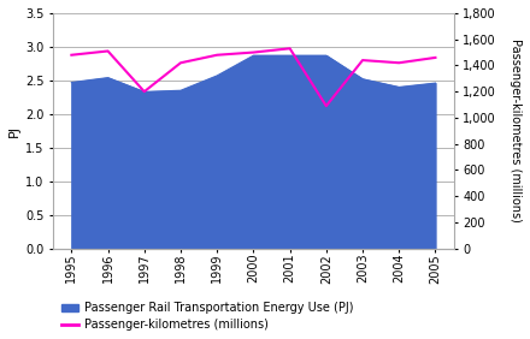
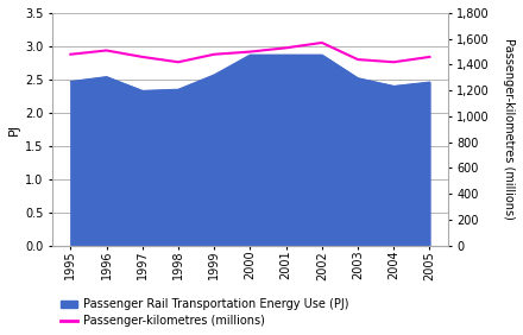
Passenger-kilometres (millions)/1997: 1,200 -> 1,460
Passenger-kilometres (millions)/2002: 1,090 -> 1,570
